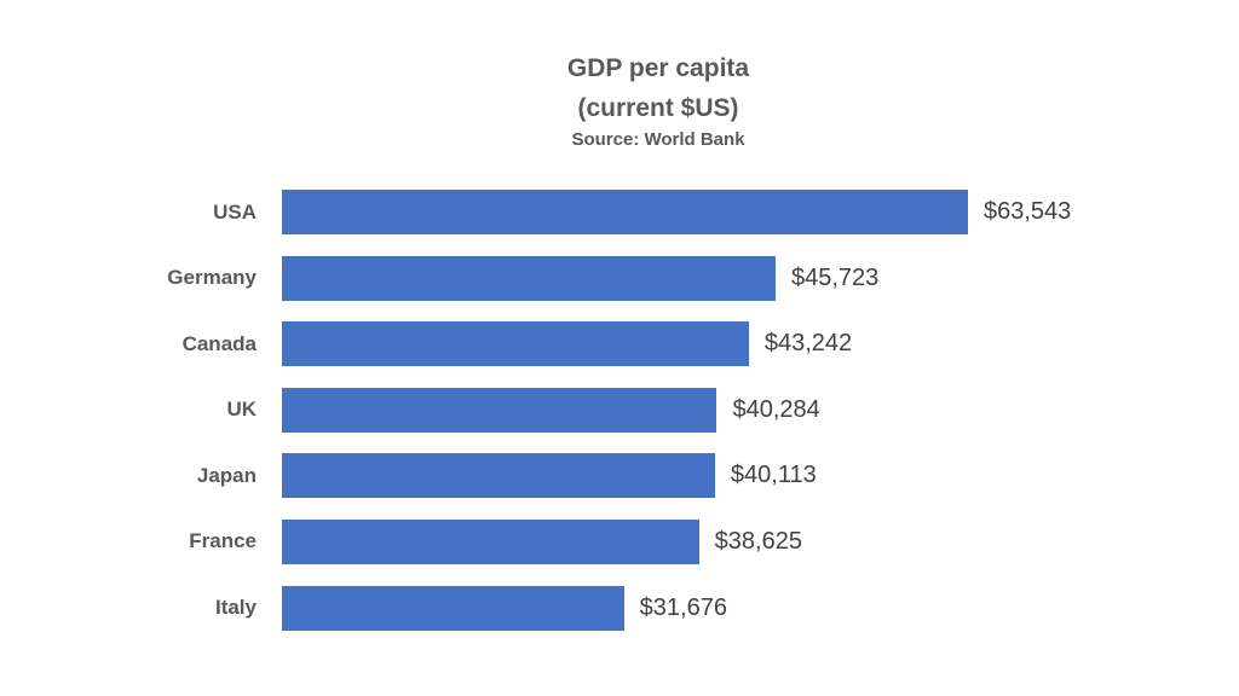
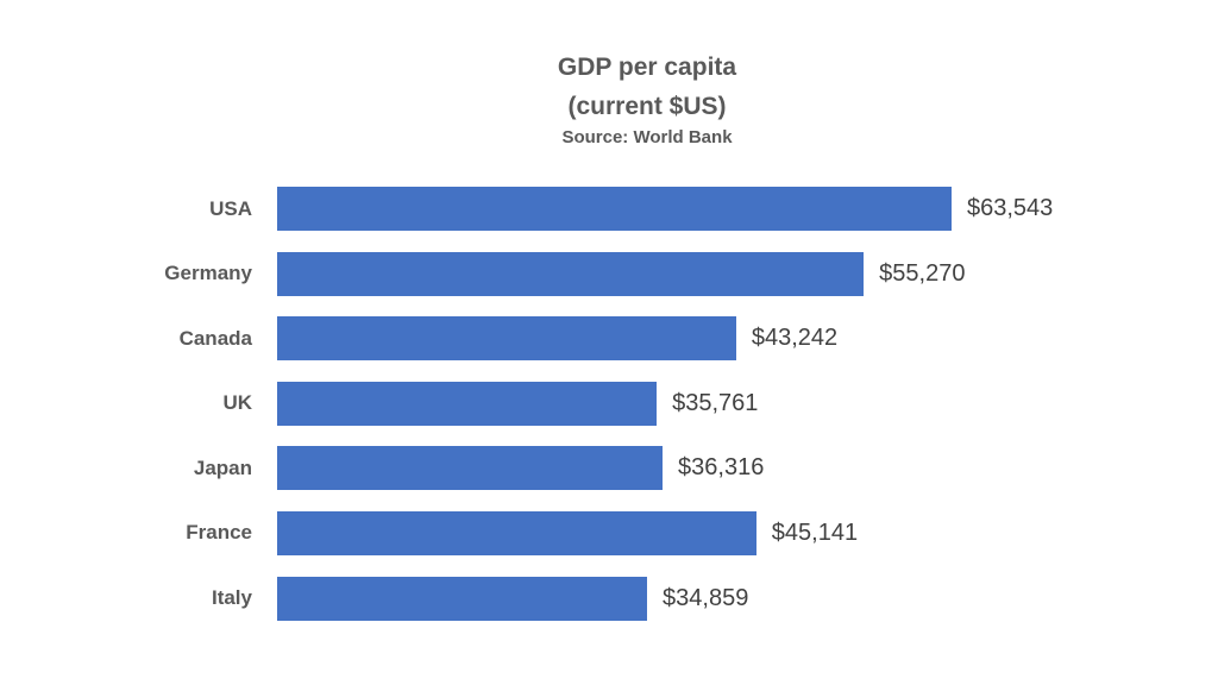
Germany: $45,723 -> $55,270
UK: $40,284 -> $35,761
Japan: $40,113 -> $36,316
France: $38,625 -> $45,141
Italy: $31,676 -> $34,859
